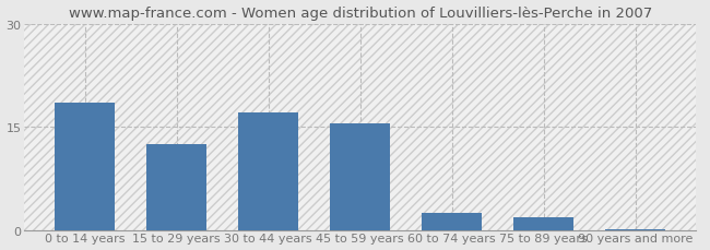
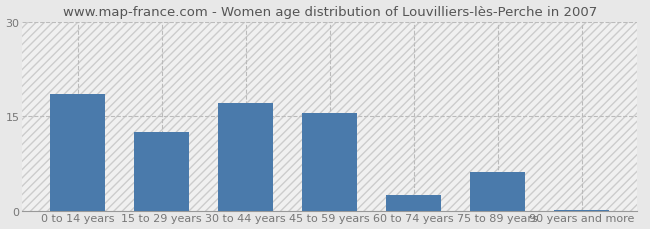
75 to 89 years: 1.8 -> 6.2
